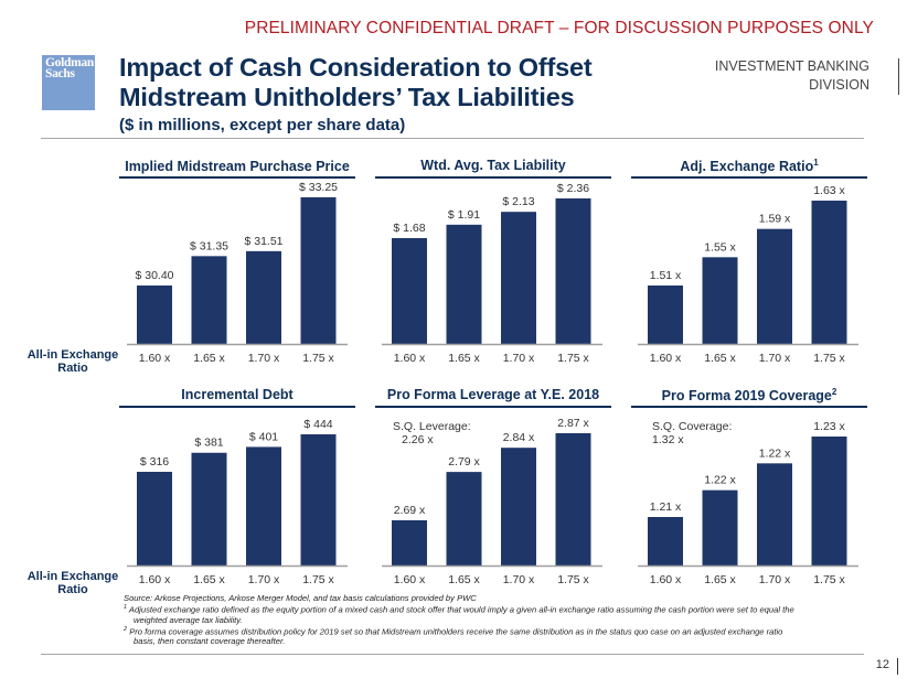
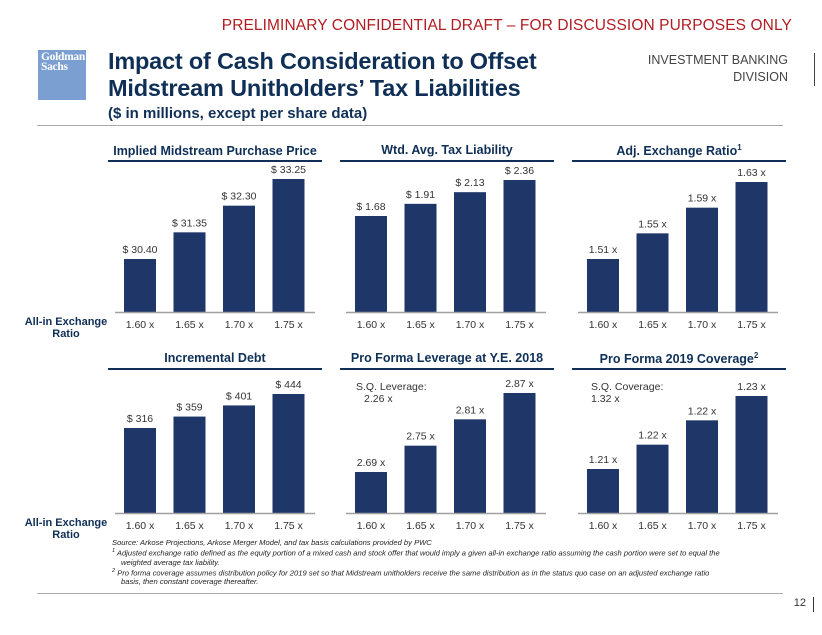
Implied Midstream Purchase Price/1.70 x: 31.51 -> 32.30
Incremental Debt/1.65 x: 381 -> 359
Pro Forma Leverage at Y.E. 2018/1.65 x: 2.79 -> 2.75
Pro Forma Leverage at Y.E. 2018/1.70 x: 2.84 -> 2.81
